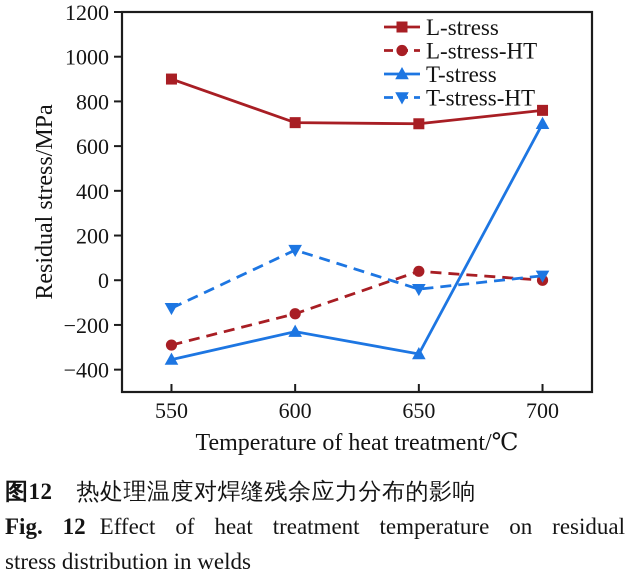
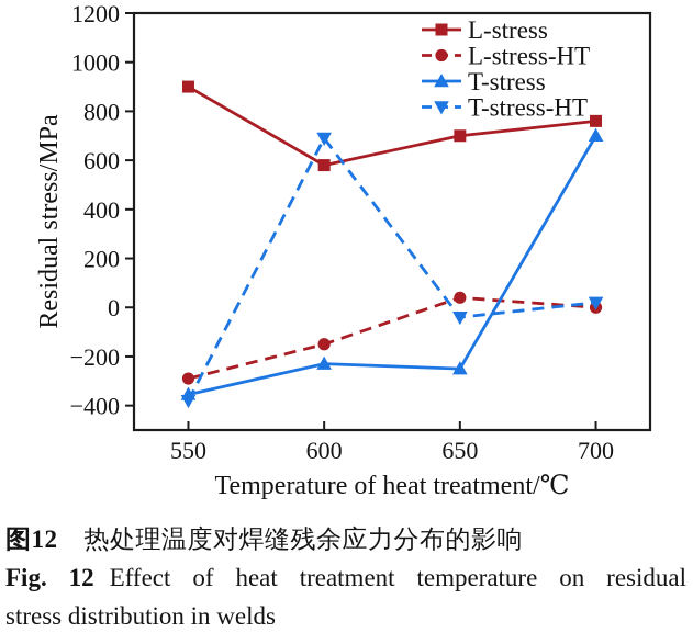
T-stress-HT/550: -120 -> -380
L-stress/600: 700 -> 580
T-stress-HT/600: 140 -> 690
T-stress/650: -330 -> -250
